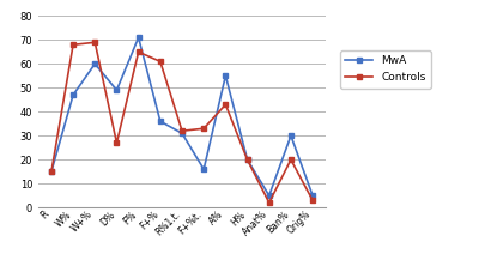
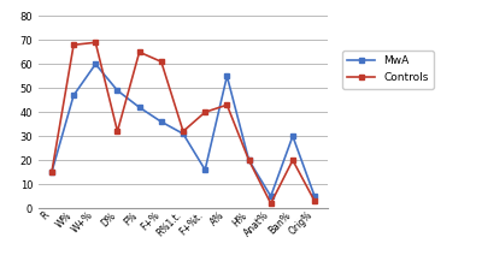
Controls/D%: 27 -> 32
MwA/F%: 71 -> 42
Controls/F+%t.: 33 -> 40
